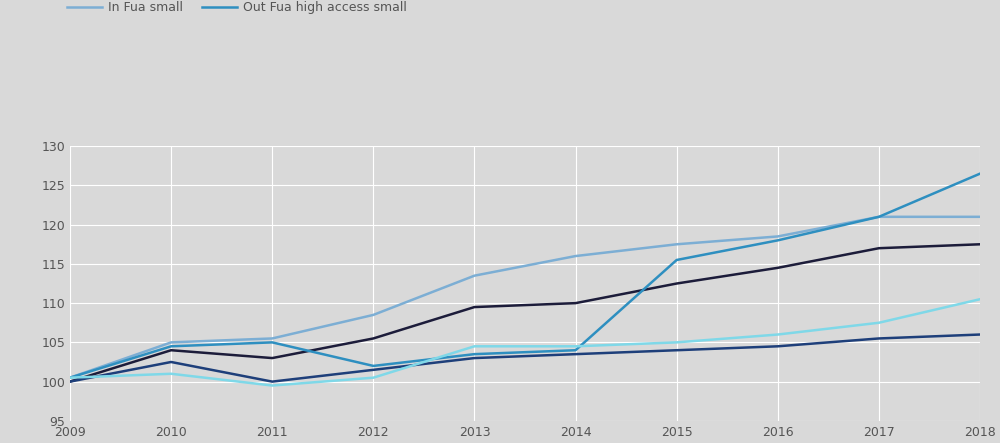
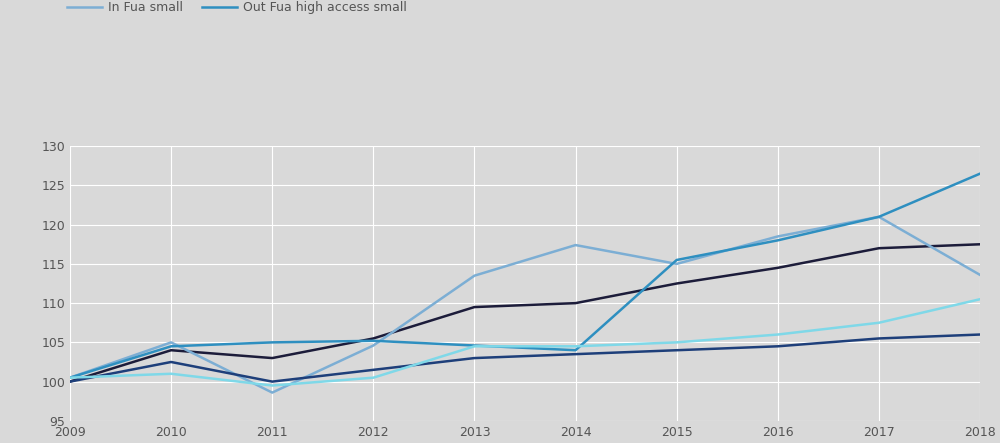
In Fua small/2011: 105.5 -> 98.6
In Fua small/2012: 108.5 -> 104.6
Out Fua high access small/2012: 102.0 -> 105.2
Out Fua high access small/2013: 103.5 -> 104.6
In Fua small/2014: 116.0 -> 117.4
In Fua small/2015: 117.5 -> 115.0
In Fua small/2018: 121.0 -> 113.6
